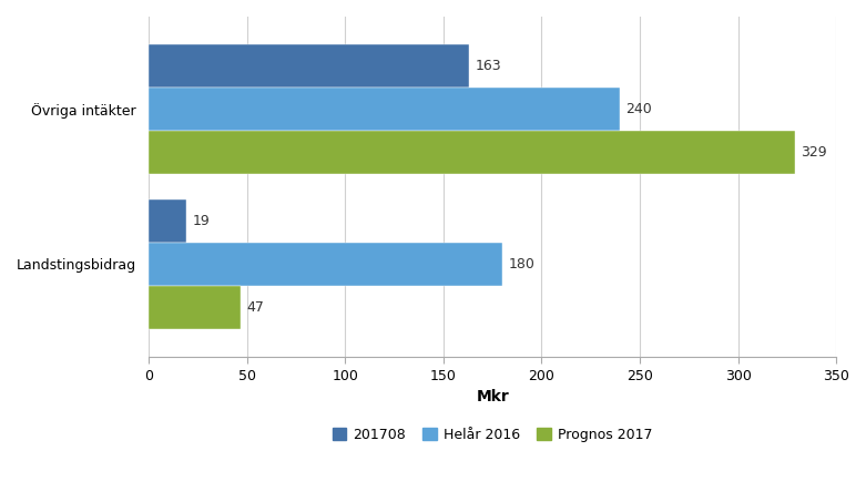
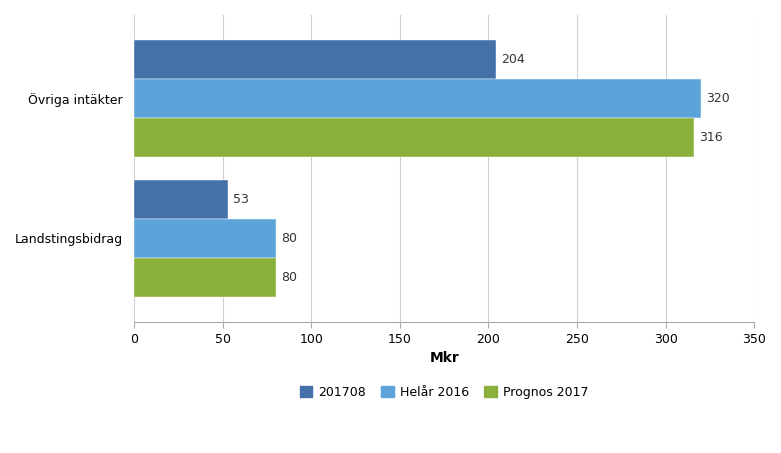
201708/Övriga intäkter: 163 -> 204
Helår 2016/Övriga intäkter: 240 -> 320
Prognos 2017/Övriga intäkter: 329 -> 316
201708/Landstingsbidrag: 19 -> 53
Helår 2016/Landstingsbidrag: 180 -> 80
Prognos 2017/Landstingsbidrag: 47 -> 80
